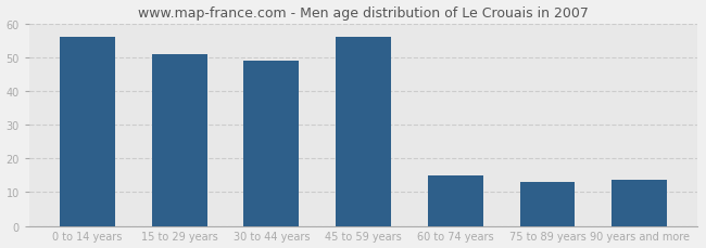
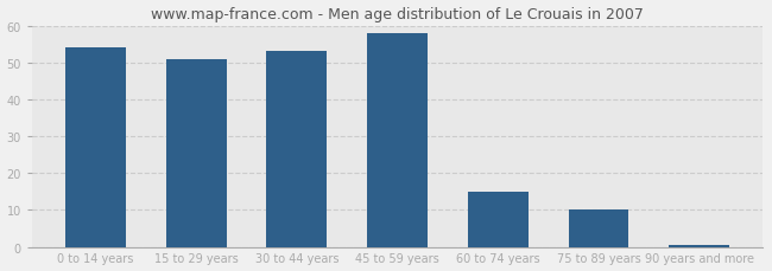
0 to 14 years: 56.0 -> 54.0
30 to 44 years: 49.0 -> 53.0
45 to 59 years: 56.0 -> 58.0
75 to 89 years: 13.0 -> 10.0
90 years and more: 13.5 -> 0.5
